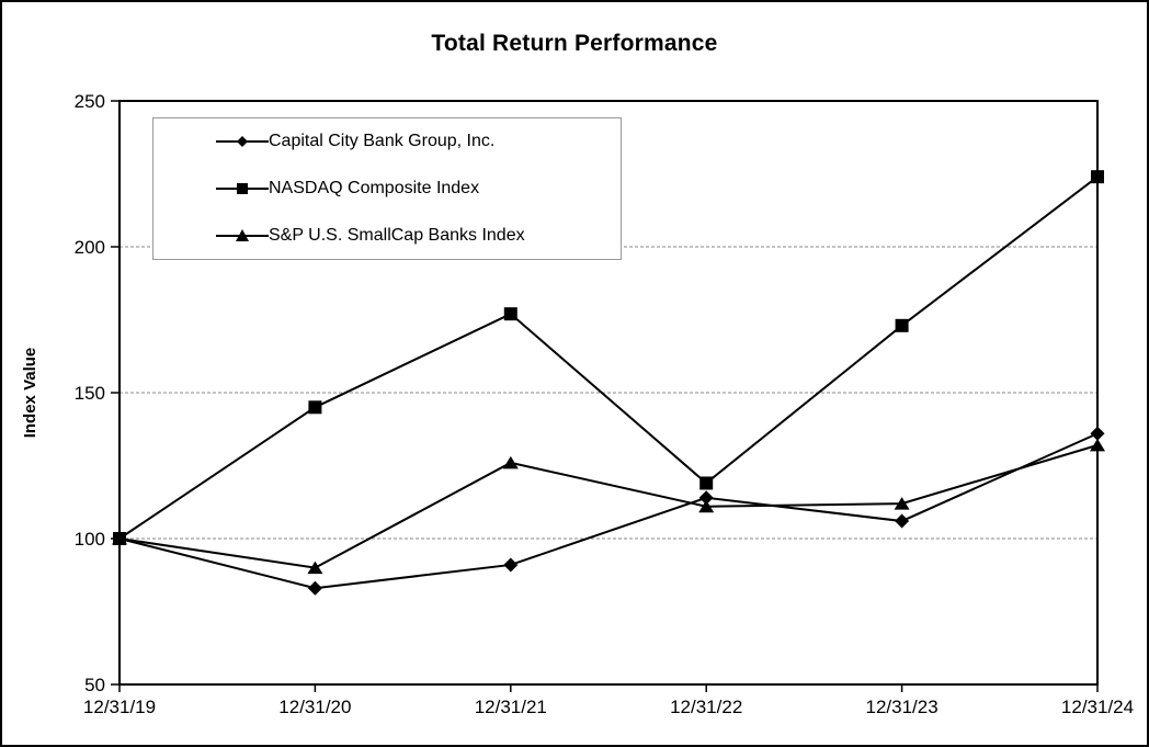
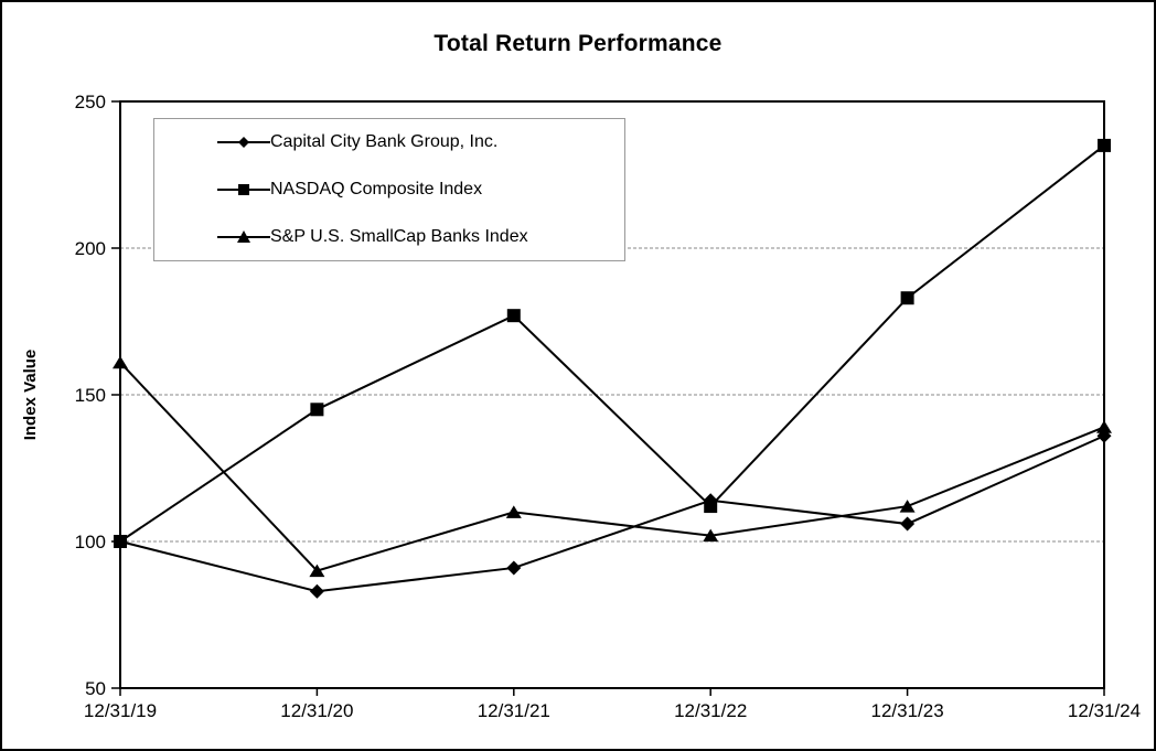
S&P U.S. SmallCap Banks Index/12/31/19: 100 -> 161
S&P U.S. SmallCap Banks Index/12/31/21: 126 -> 110
S&P U.S. SmallCap Banks Index/12/31/22: 111 -> 102
NASDAQ Composite Index/12/31/22: 119 -> 112
NASDAQ Composite Index/12/31/23: 173 -> 183
S&P U.S. SmallCap Banks Index/12/31/24: 132 -> 139
NASDAQ Composite Index/12/31/24: 224 -> 235
